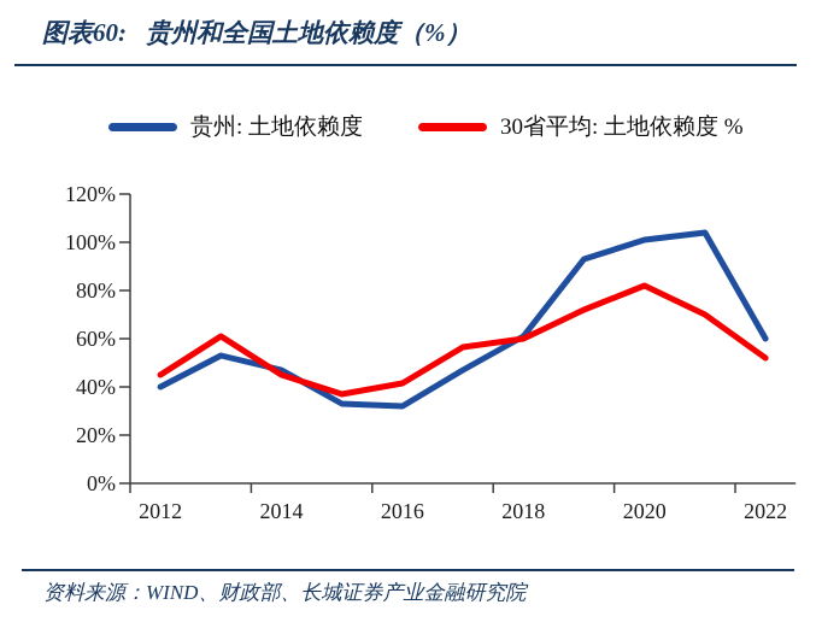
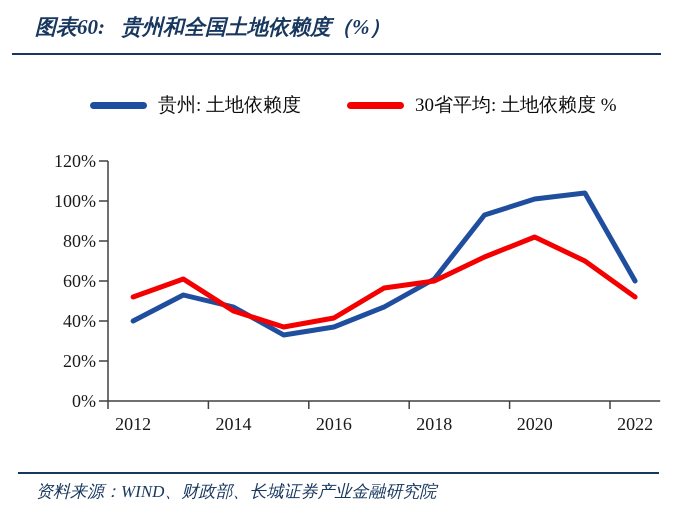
30省平均: 土地依赖度 %/2012: 45% -> 52%
贵州: 土地依赖度/2016: 32% -> 37%
